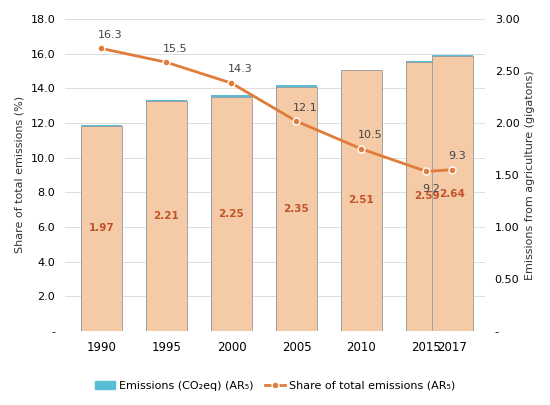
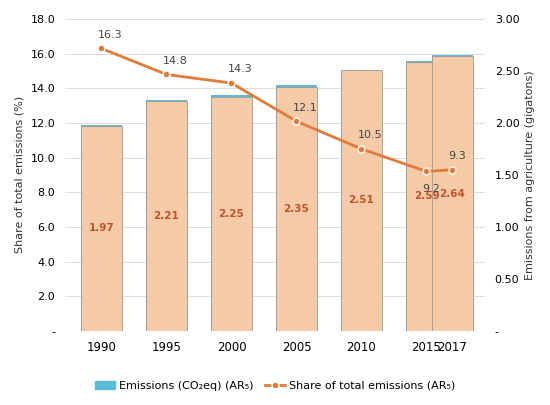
Share of total emissions (AR₅)/1995: 15.5 -> 14.8
